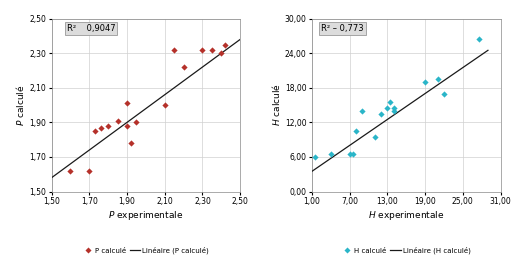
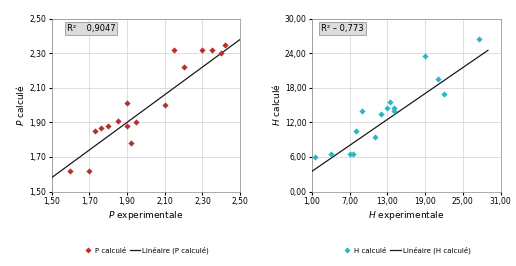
19,00: 19,0 -> 23,6
